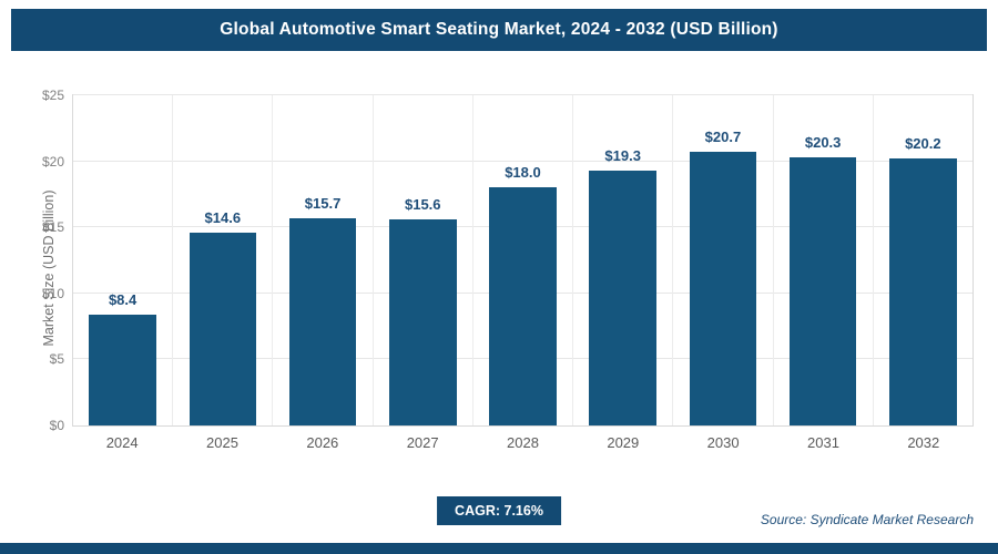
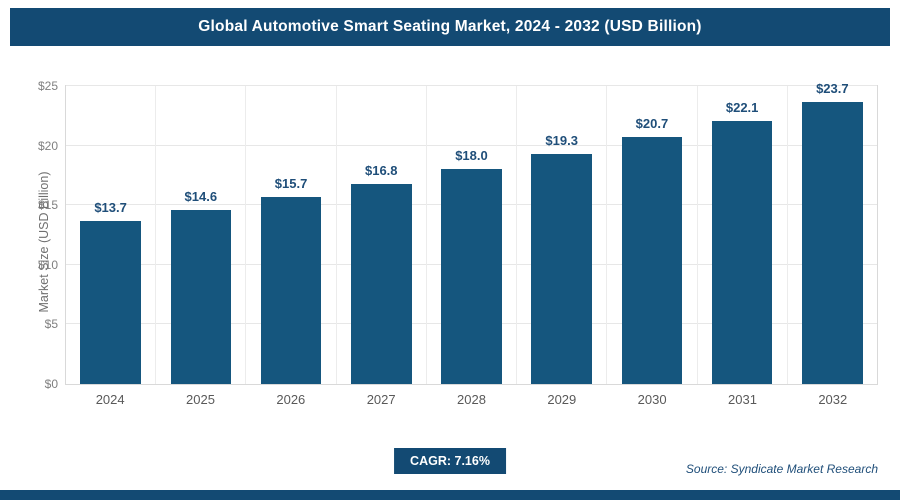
2024: $8.4 -> $13.7
2027: $15.6 -> $16.8
2031: $20.3 -> $22.1
2032: $20.2 -> $23.7
